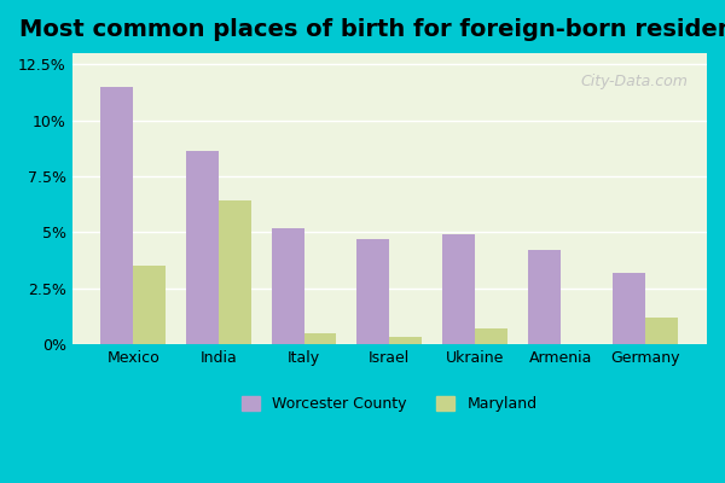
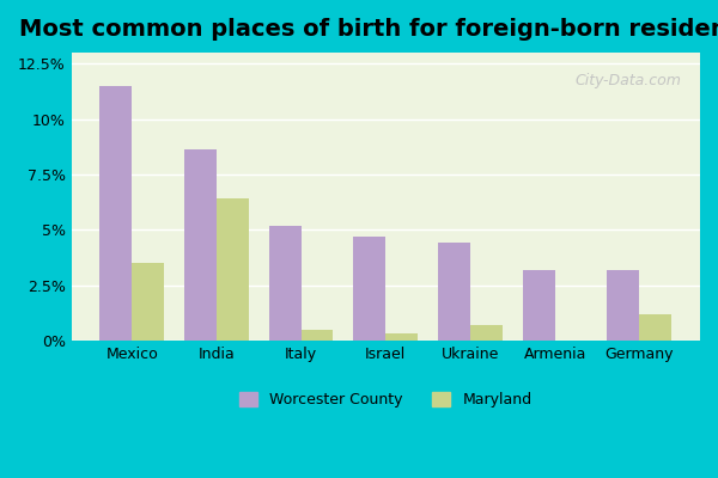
Worcester County/Ukraine: 4.9% -> 4.4%
Worcester County/Armenia: 4.2% -> 3.2%
